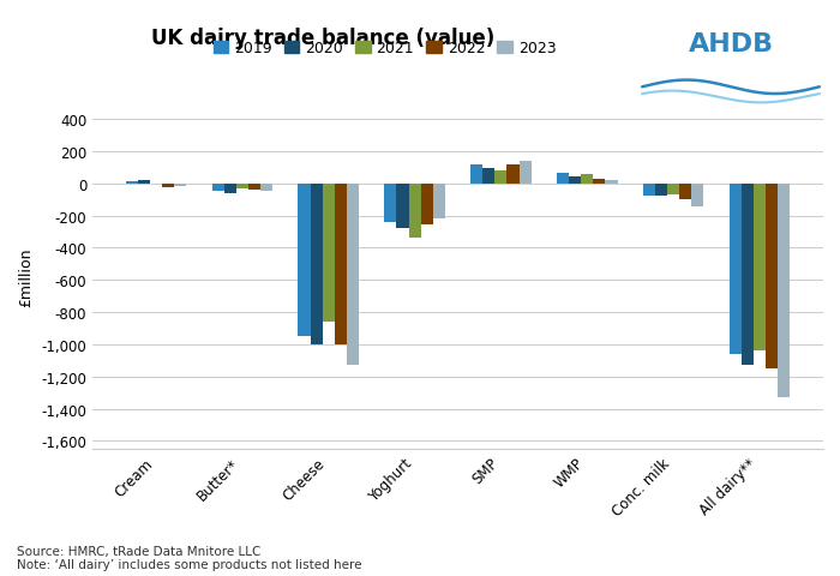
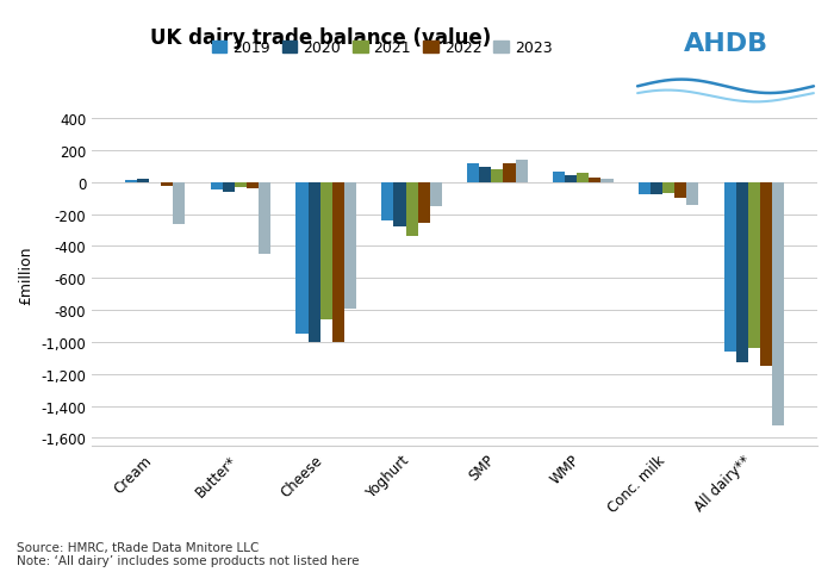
UK dairy trade balance (value)/2023/Cream: -20 -> -260
UK dairy trade balance (value)/2023/Butter*: -50 -> -450
UK dairy trade balance (value)/2023/Cheese: -1,130 -> -790
UK dairy trade balance (value)/2023/Yoghurt: -220 -> -150
UK dairy trade balance (value)/2023/All dairy**: -1,330 -> -1,520
